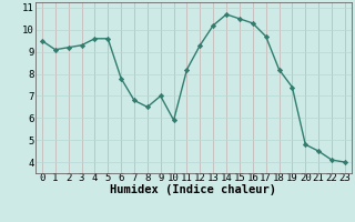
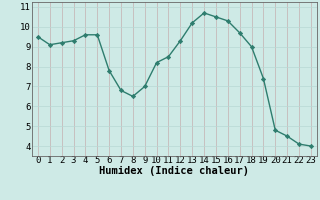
10: 5.9 -> 8.2
11: 8.2 -> 8.5
18: 8.2 -> 9.0
